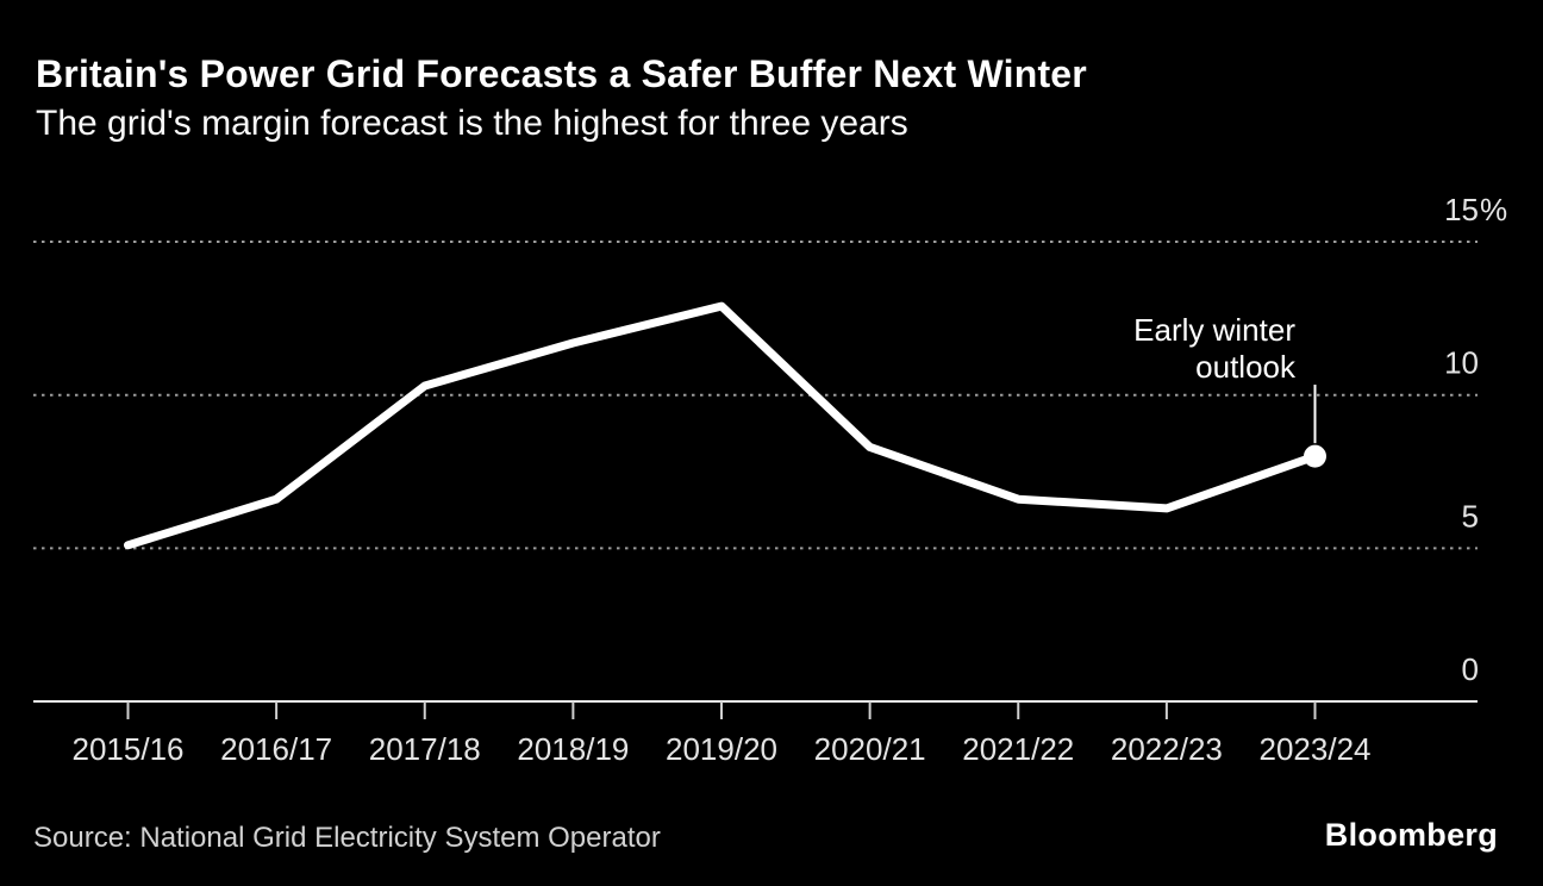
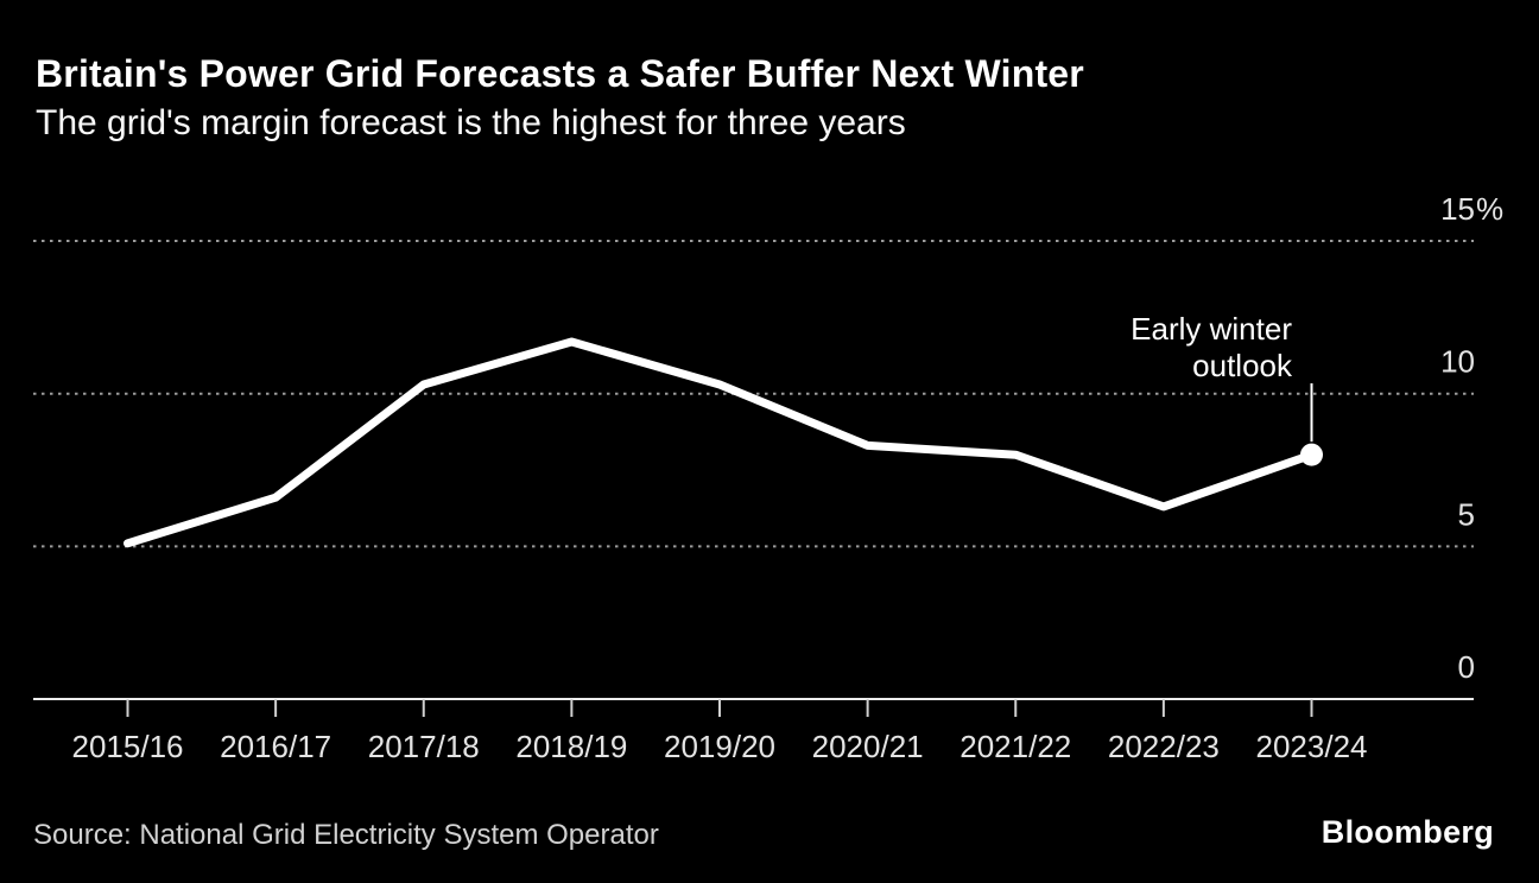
2019/20: 12.9 -> 10.3
2021/22: 6.6 -> 8.0
